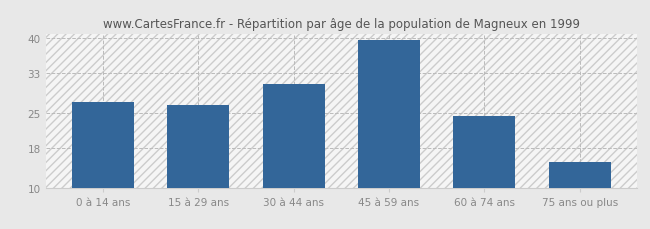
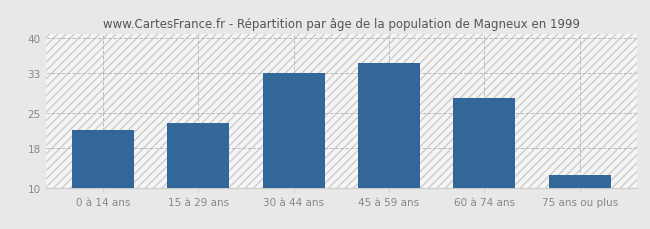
0 à 14 ans: 27.2 -> 21.5
15 à 29 ans: 26.6 -> 23.0
30 à 44 ans: 30.8 -> 33.0
45 à 59 ans: 39.7 -> 35.0
60 à 74 ans: 24.5 -> 28.0
75 ans ou plus: 15.2 -> 12.5
